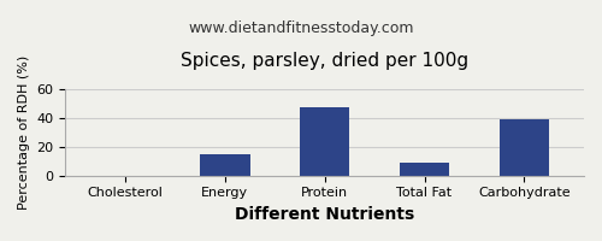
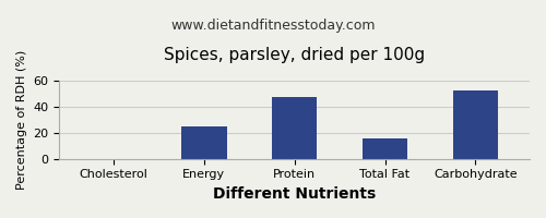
Energy: 15 -> 25
Total Fat: 9 -> 16
Carbohydrate: 39 -> 53
